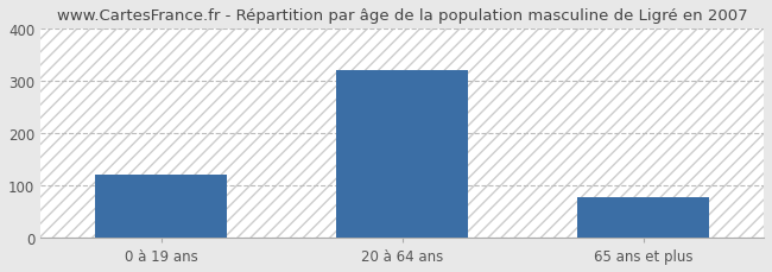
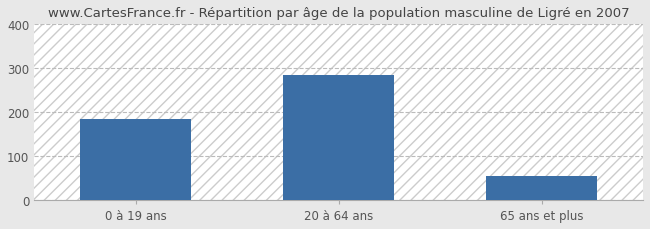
0 à 19 ans: 120 -> 185
20 à 64 ans: 320 -> 285
65 ans et plus: 78 -> 55
